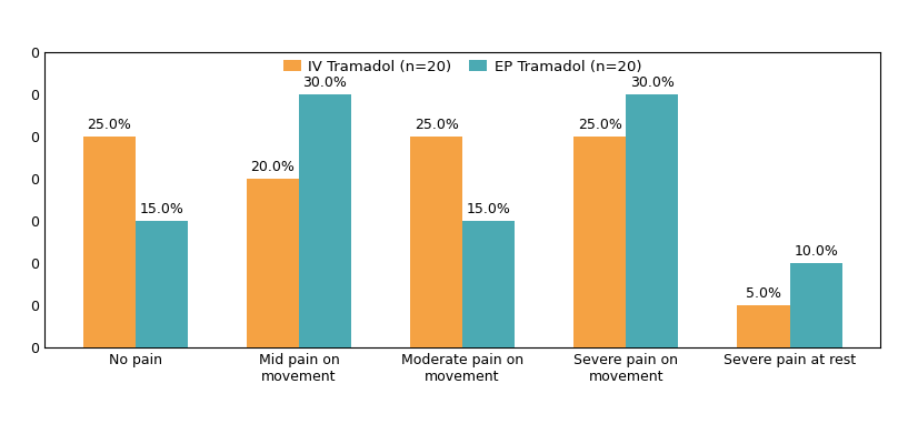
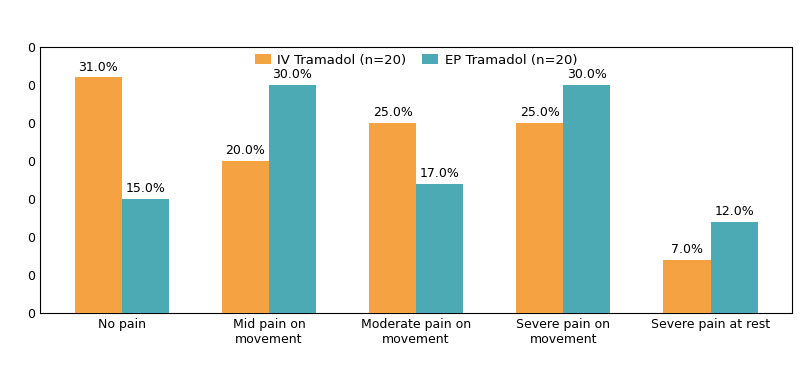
IV Tramadol (n=20)/No pain: 25.0% -> 31.0%
EP Tramadol (n=20)/Moderate pain on movement: 15.0% -> 17.0%
IV Tramadol (n=20)/Severe pain at rest: 5.0% -> 7.0%
EP Tramadol (n=20)/Severe pain at rest: 10.0% -> 12.0%
